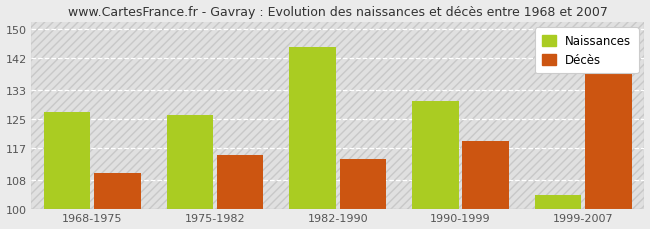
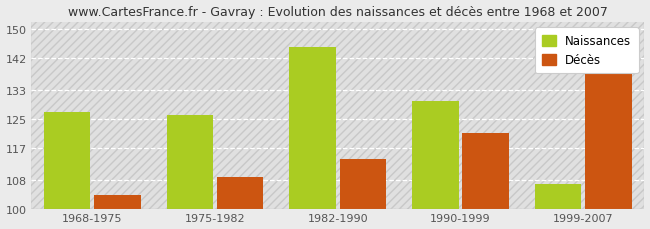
Décès/1968-1975: 110 -> 104
Décès/1975-1982: 115 -> 109
Décès/1990-1999: 119 -> 121
Naissances/1999-2007: 104 -> 107
